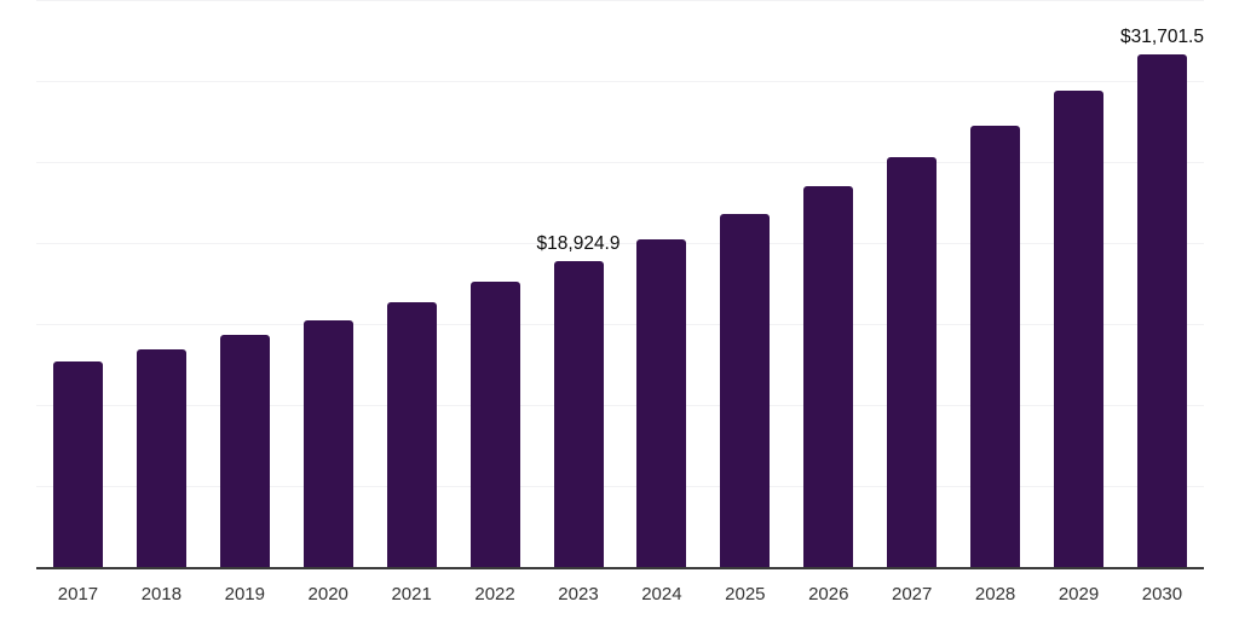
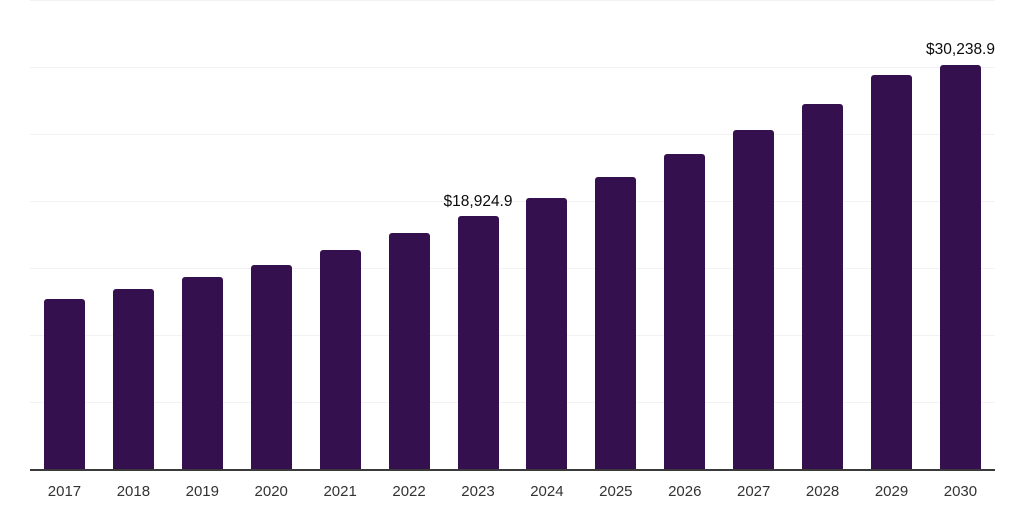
2030: $31,701.5 -> $30,238.9
